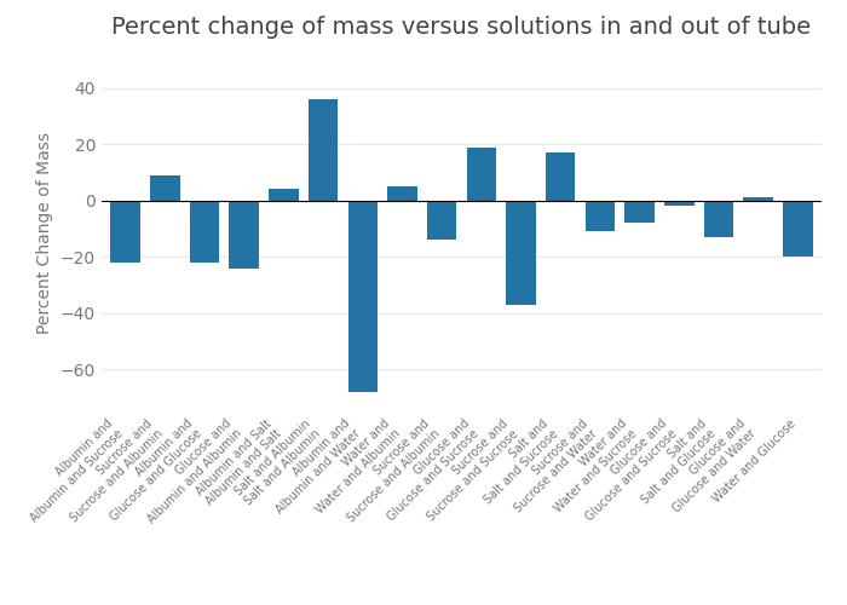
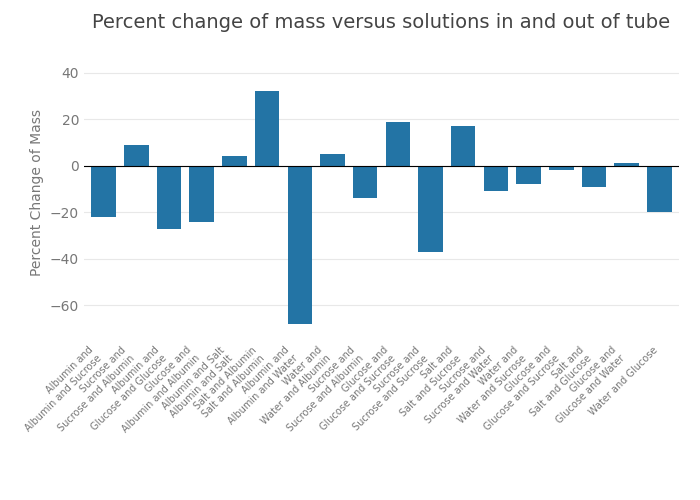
Albumin and Glucose and Glucose: -22 -> -27
Salt and Albumin Salt and Albumin: 36 -> 32
Salt and Salt and Glucose: -13 -> -9
